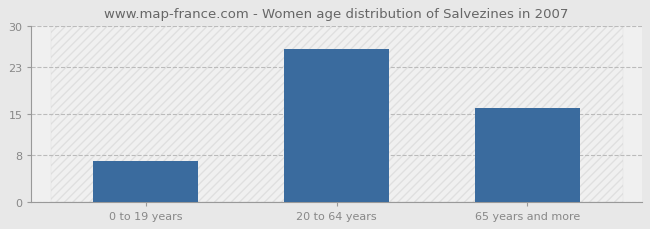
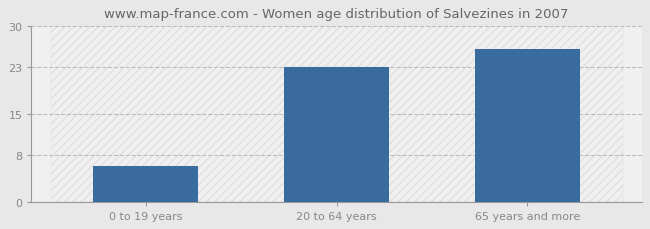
0 to 19 years: 7 -> 6
20 to 64 years: 26 -> 23
65 years and more: 16 -> 26
